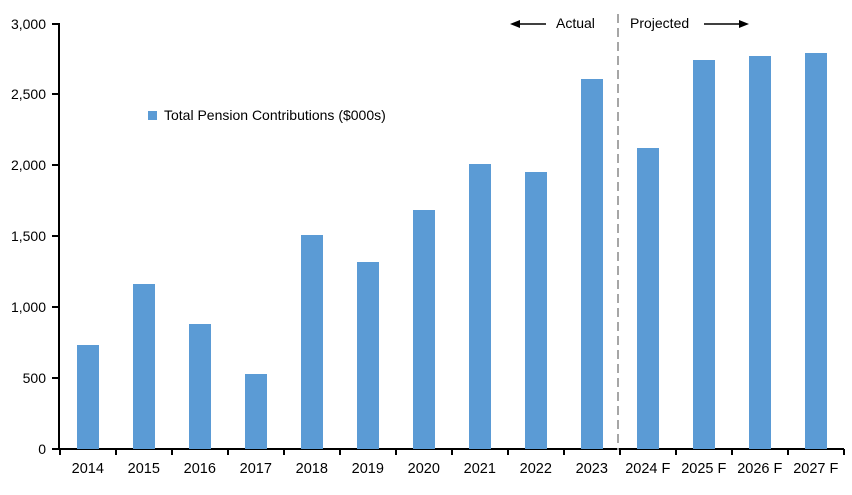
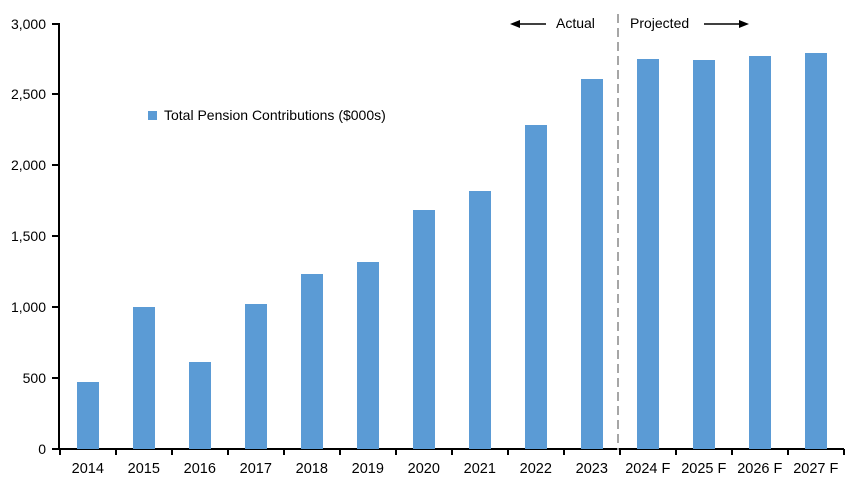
2014: 730 -> 470
2015: 1160 -> 1000
2016: 880 -> 610
2017: 530 -> 1020
2018: 1510 -> 1240
2021: 2010 -> 1820
2022: 1950 -> 2280
2024 F: 2120 -> 2750
